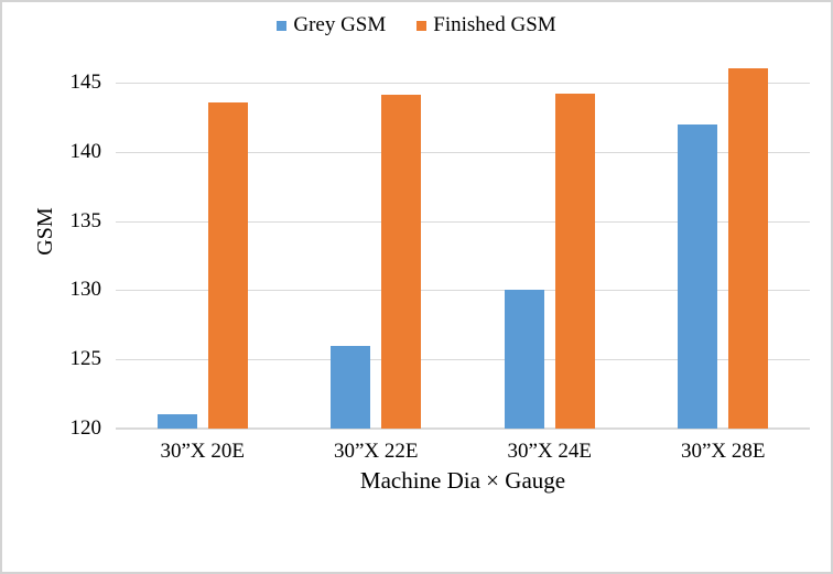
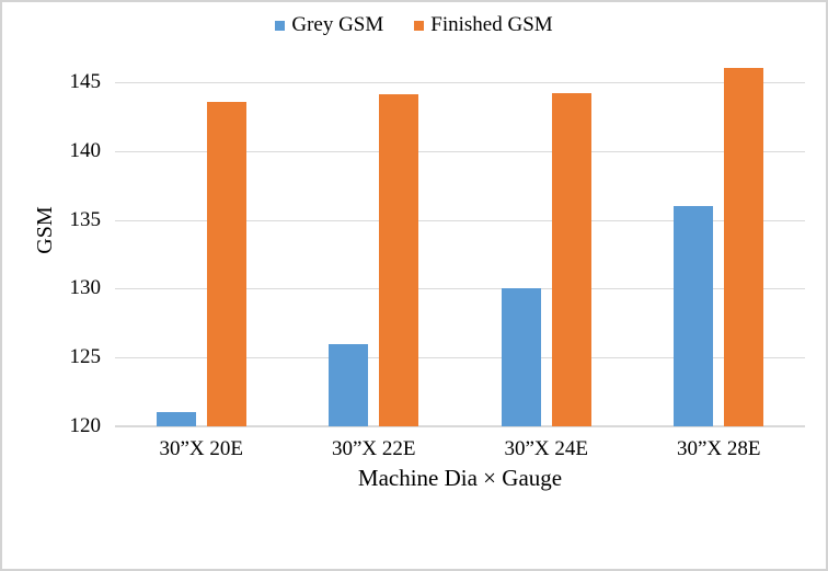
Grey GSM/30”X 28E: 142 -> 136
